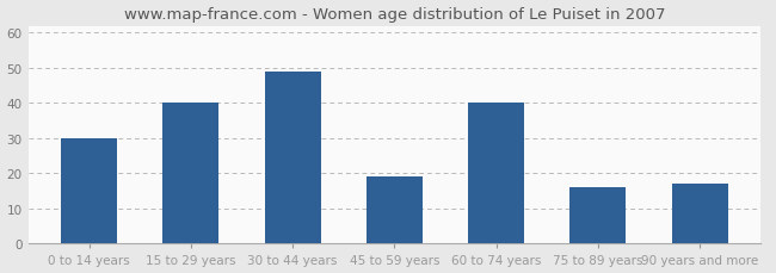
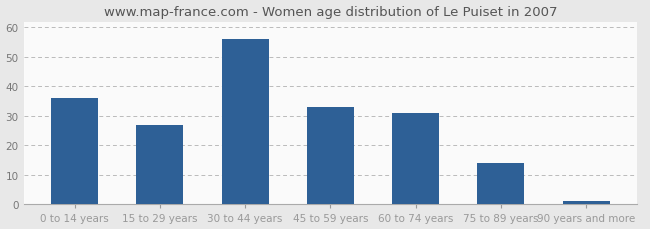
0 to 14 years: 30 -> 36
15 to 29 years: 40 -> 27
30 to 44 years: 49 -> 56
45 to 59 years: 19 -> 33
60 to 74 years: 40 -> 31
75 to 89 years: 16 -> 14
90 years and more: 17 -> 1
